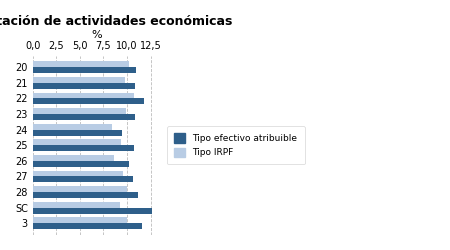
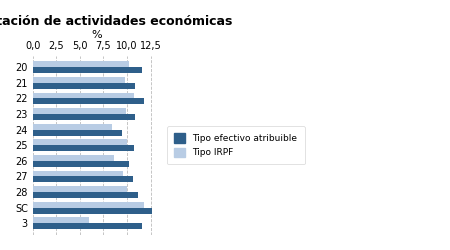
Tipo efectivo atribuible/20: 11,0 -> 11,6
Tipo IRPF/25: 9,4 -> 10,0
Tipo IRPF/SC: 9,3 -> 11,8
Tipo IRPF/3: 10,0 -> 6,0
